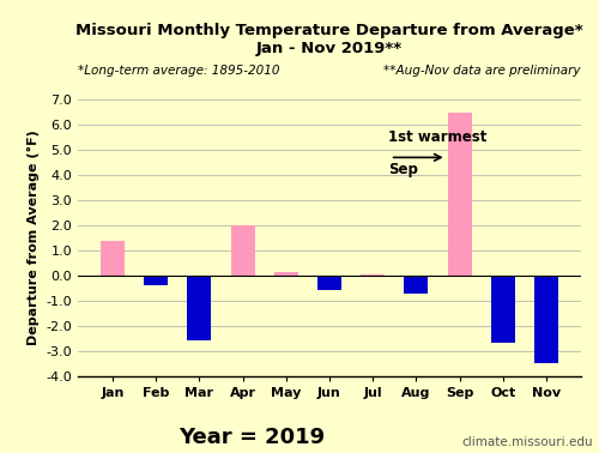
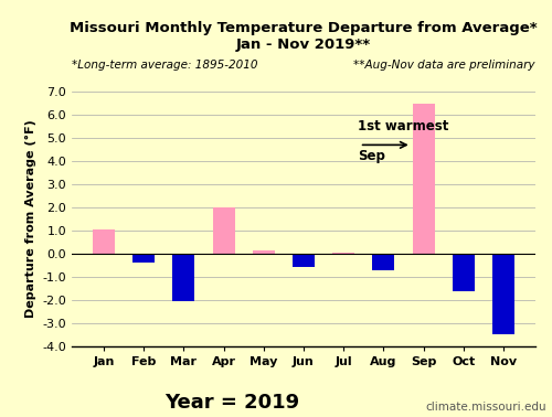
Jan: 1.40 -> 1.05
Mar: -2.60 -> -2.05
Oct: -2.70 -> -1.65
